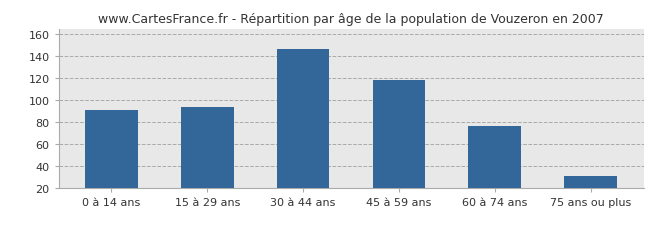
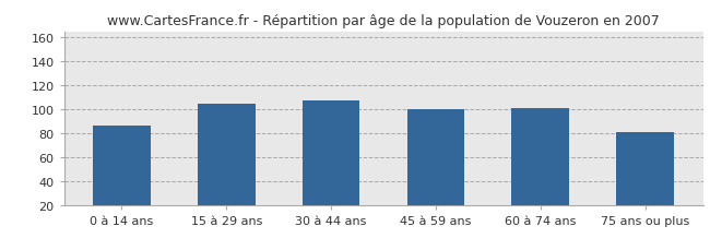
0 à 14 ans: 91 -> 86
15 à 29 ans: 94 -> 105
30 à 44 ans: 147 -> 107
45 à 59 ans: 118 -> 100
60 à 74 ans: 76 -> 101
75 ans ou plus: 31 -> 81
